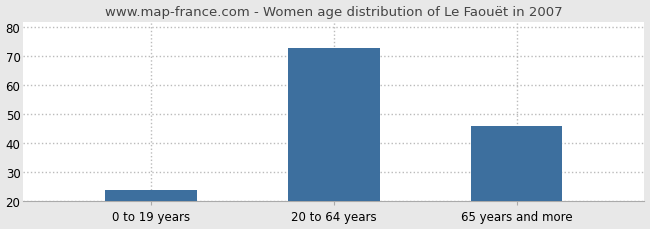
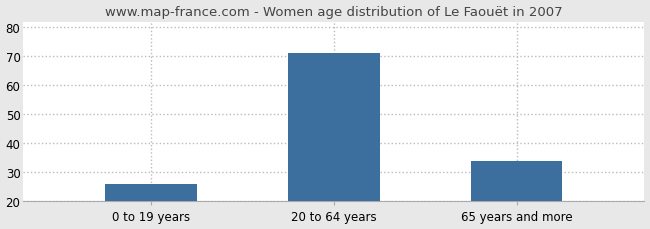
0 to 19 years: 24 -> 26
20 to 64 years: 73 -> 71
65 years and more: 46 -> 34
